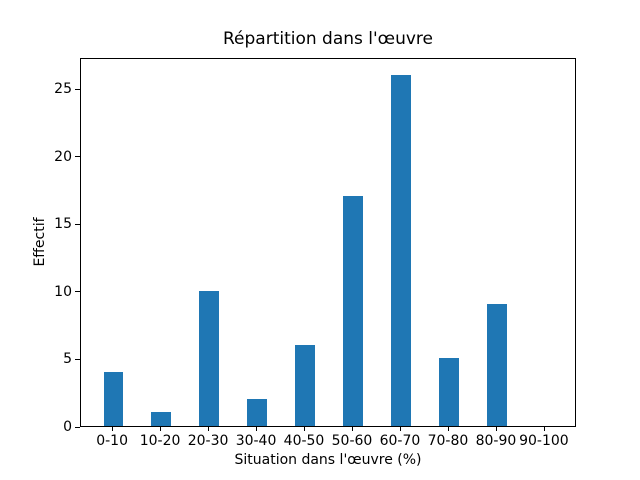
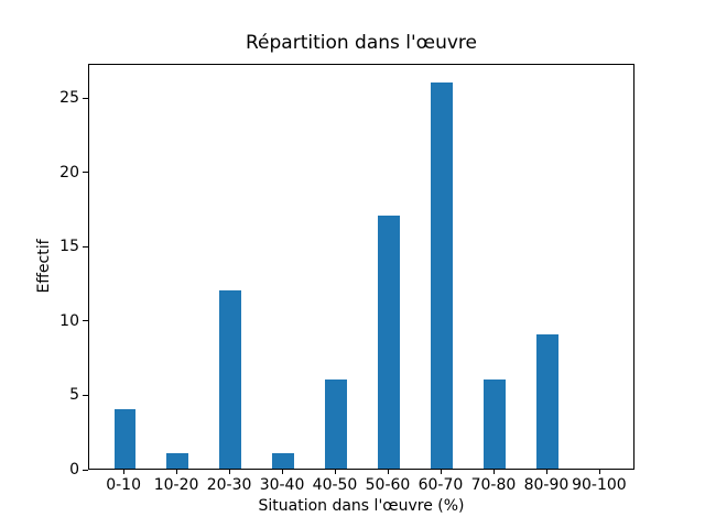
20-30: 10 -> 12
30-40: 2 -> 1
70-80: 5 -> 6
